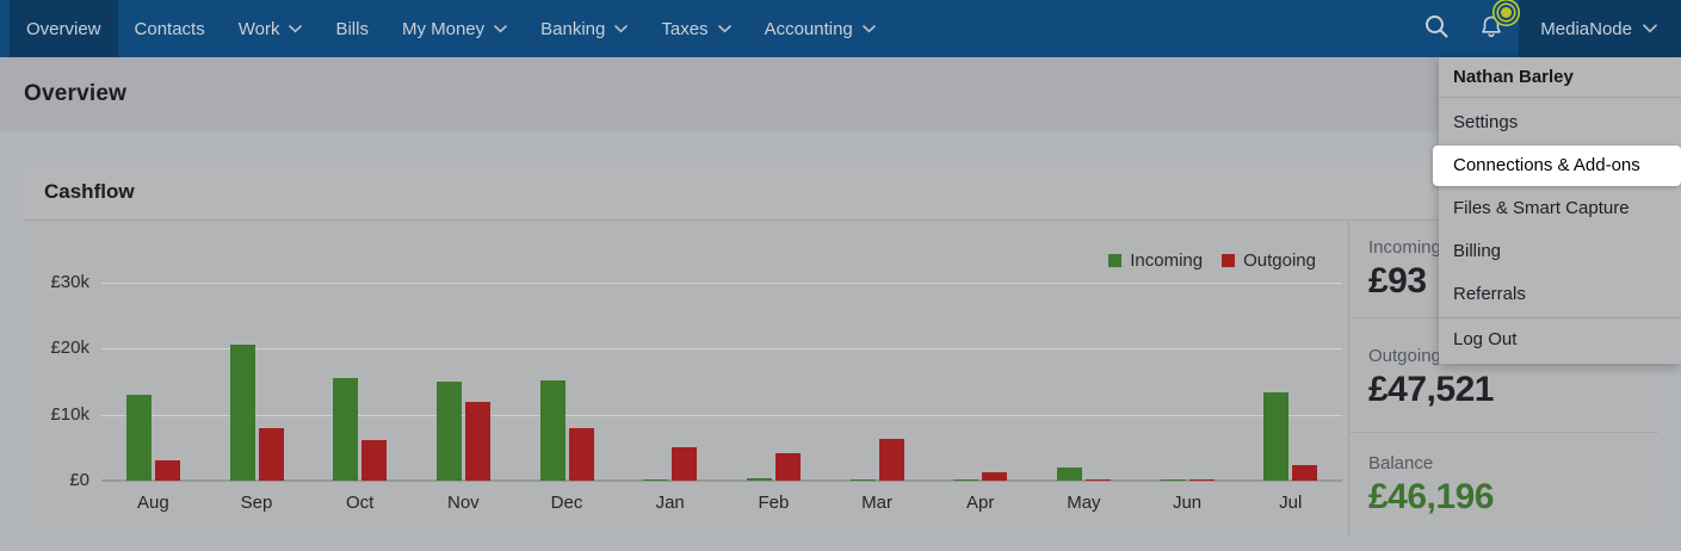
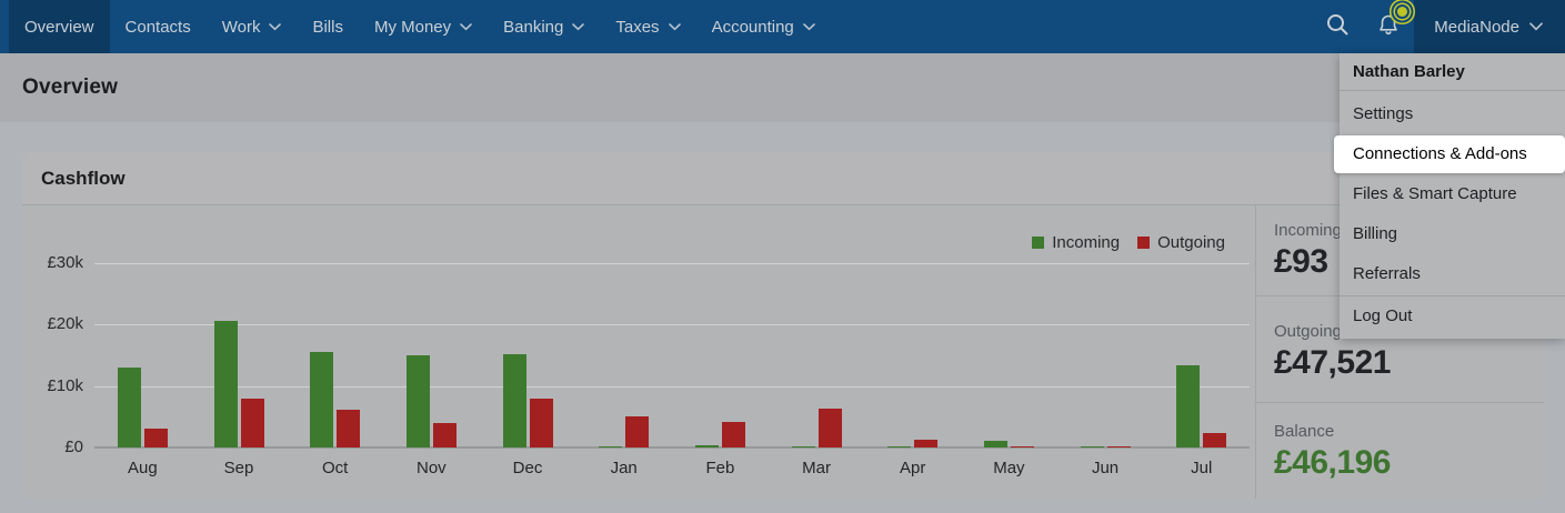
Outgoing/Nov: £12k -> £4k
Incoming/May: £2k -> £1k
